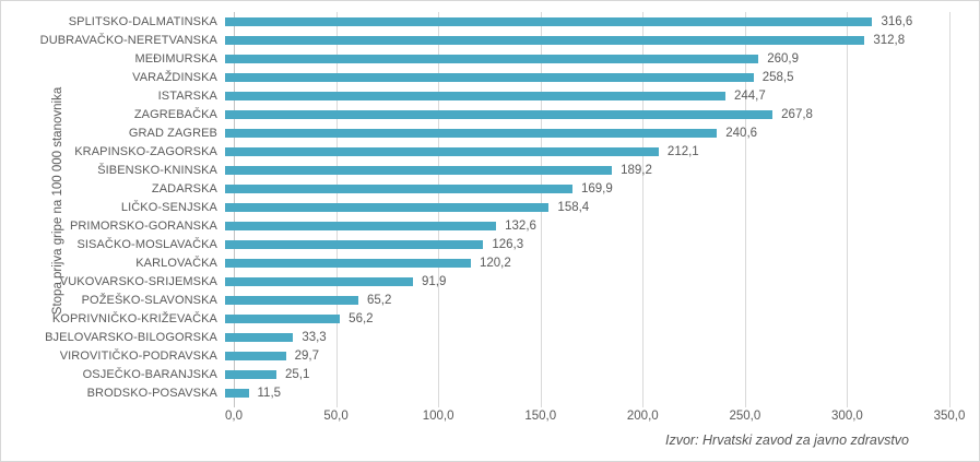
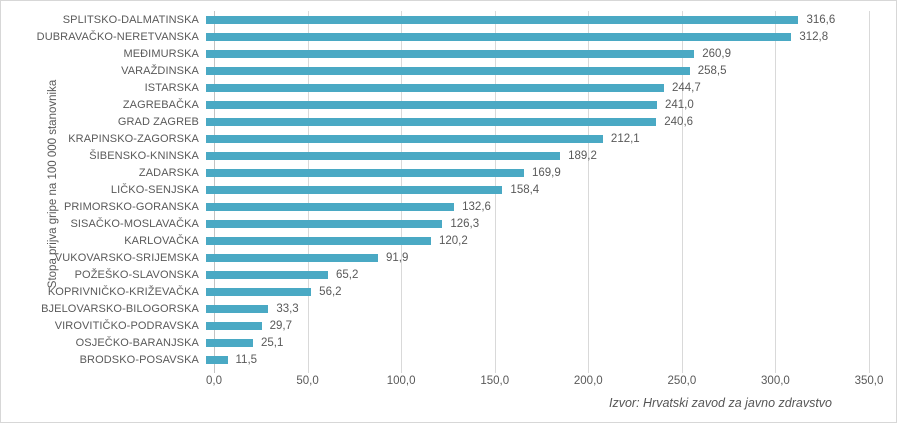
ZAGREBAČKA: 267,8 -> 241,0
